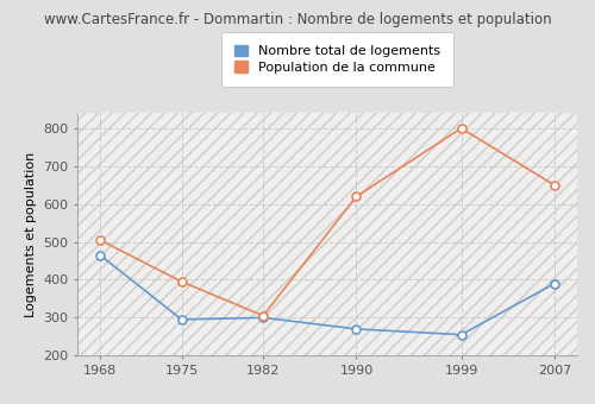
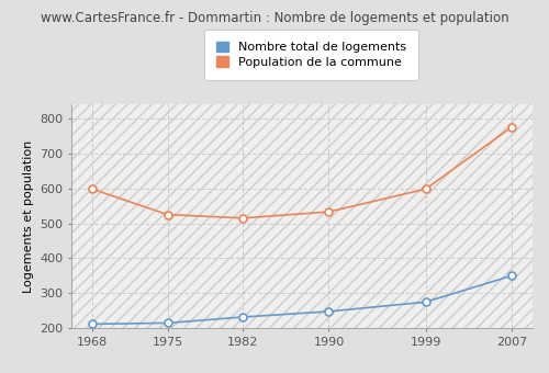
Nombre total de logements/1968: 465 -> 212
Population de la commune/1968: 505 -> 598
Nombre total de logements/1975: 295 -> 215
Population de la commune/1975: 395 -> 525
Nombre total de logements/1982: 300 -> 232
Population de la commune/1982: 305 -> 515
Nombre total de logements/1990: 270 -> 248
Population de la commune/1990: 620 -> 533
Nombre total de logements/1999: 255 -> 275
Population de la commune/1999: 800 -> 598
Nombre total de logements/2007: 390 -> 350
Population de la commune/2007: 650 -> 775
